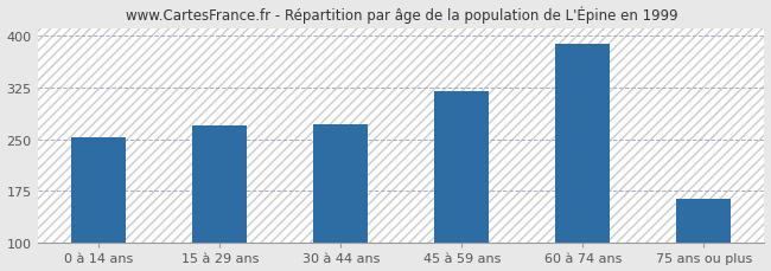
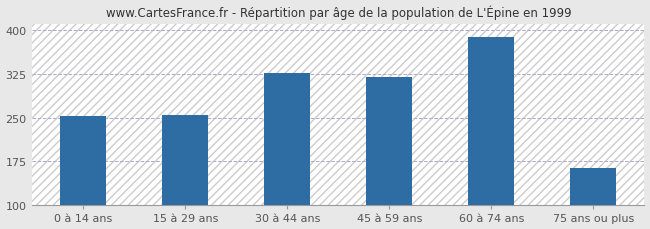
15 à 29 ans: 270 -> 255
30 à 44 ans: 272 -> 327
